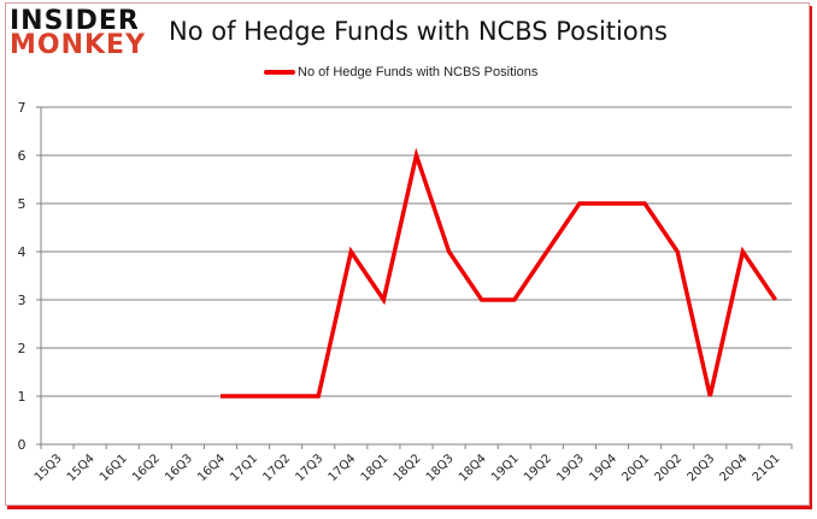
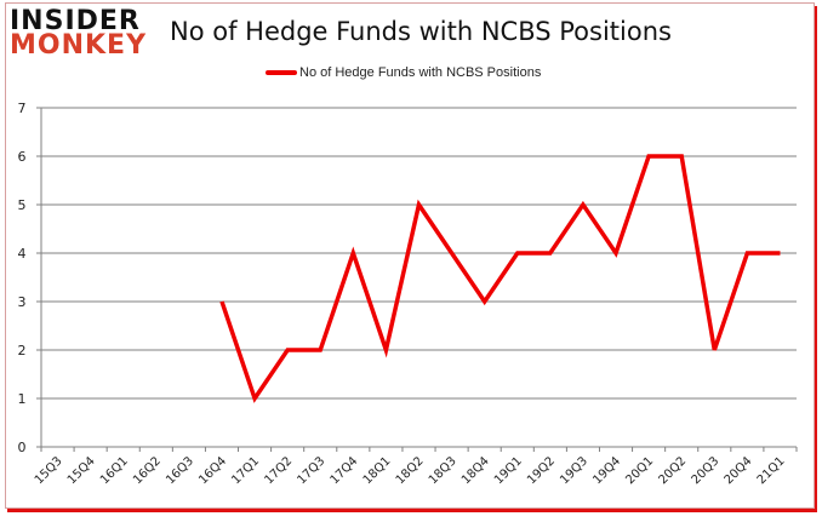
16Q4: 1 -> 3
17Q2: 1 -> 2
17Q3: 1 -> 2
18Q1: 3 -> 2
18Q2: 6 -> 5
19Q1: 3 -> 4
19Q4: 5 -> 4
20Q1: 5 -> 6
20Q2: 4 -> 6
20Q3: 1 -> 2
21Q1: 3 -> 4
